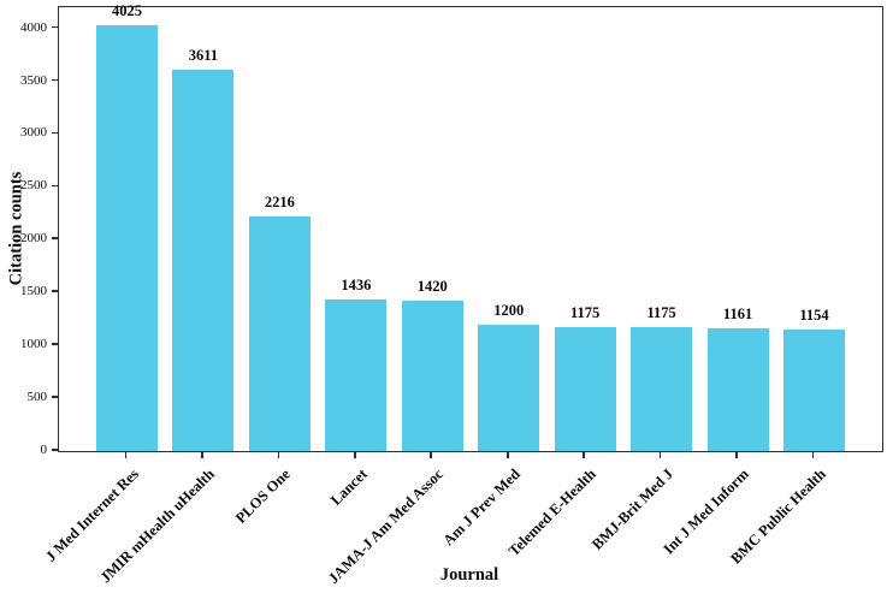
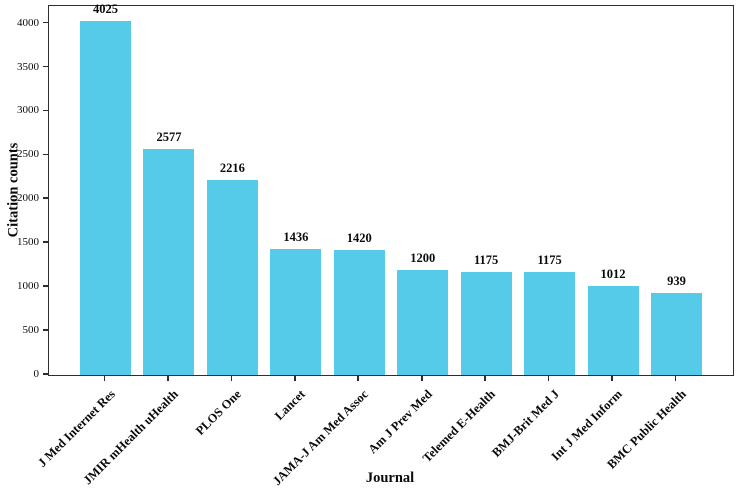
JMIR mHealth uHealth: 3611 -> 2577
Int J Med Inform: 1161 -> 1012
BMC Public Health: 1154 -> 939
